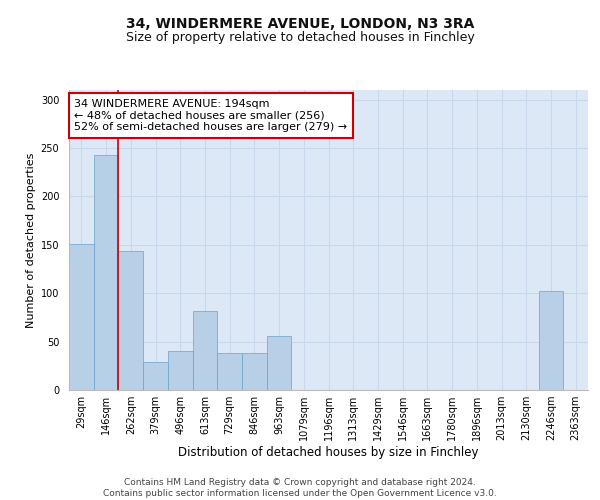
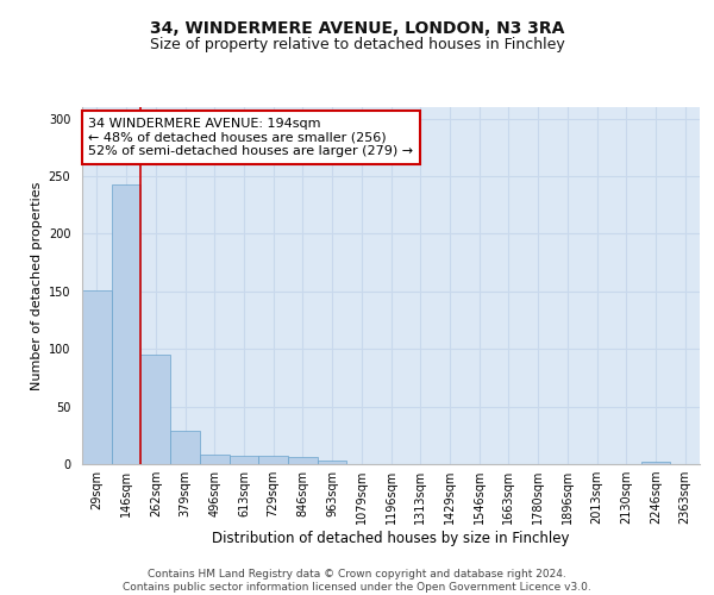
262sqm: 144 -> 95
496sqm: 40 -> 8
613sqm: 82 -> 7
729sqm: 38 -> 7
846sqm: 38 -> 6
963sqm: 56 -> 3
2246sqm: 102 -> 2
